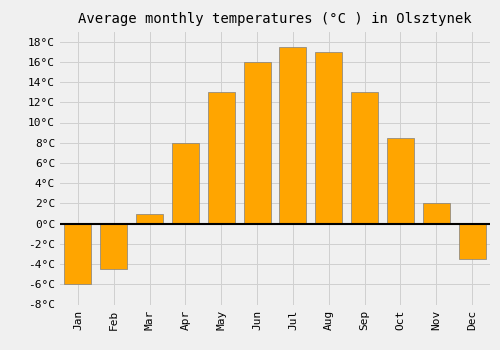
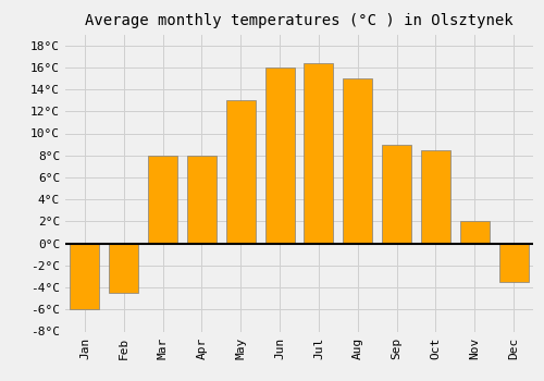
Mar: 1.0°C -> 8.0°C
Jul: 17.5°C -> 16.4°C
Aug: 17.0°C -> 15.0°C
Sep: 13.0°C -> 9.0°C
